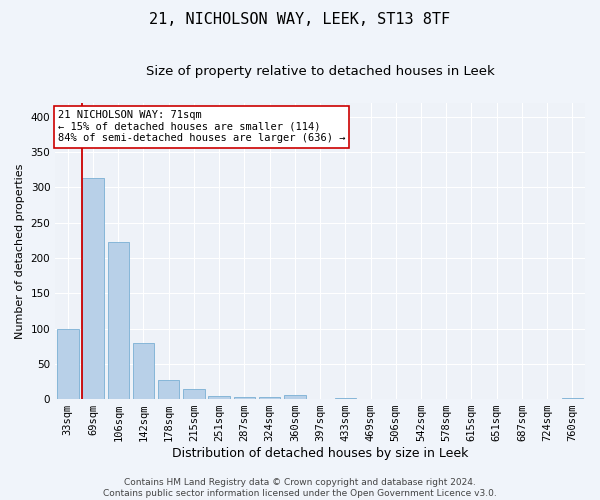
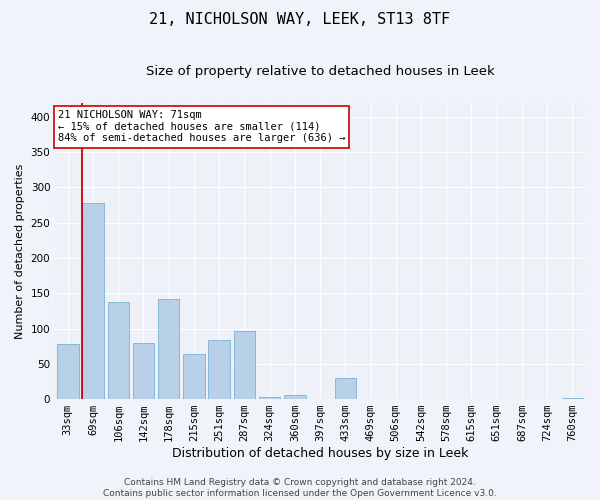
33sqm: 99 -> 78
69sqm: 313 -> 278
106sqm: 222 -> 138
178sqm: 27 -> 142
215sqm: 14 -> 64
251sqm: 5 -> 84
287sqm: 3 -> 96
433sqm: 2 -> 30
